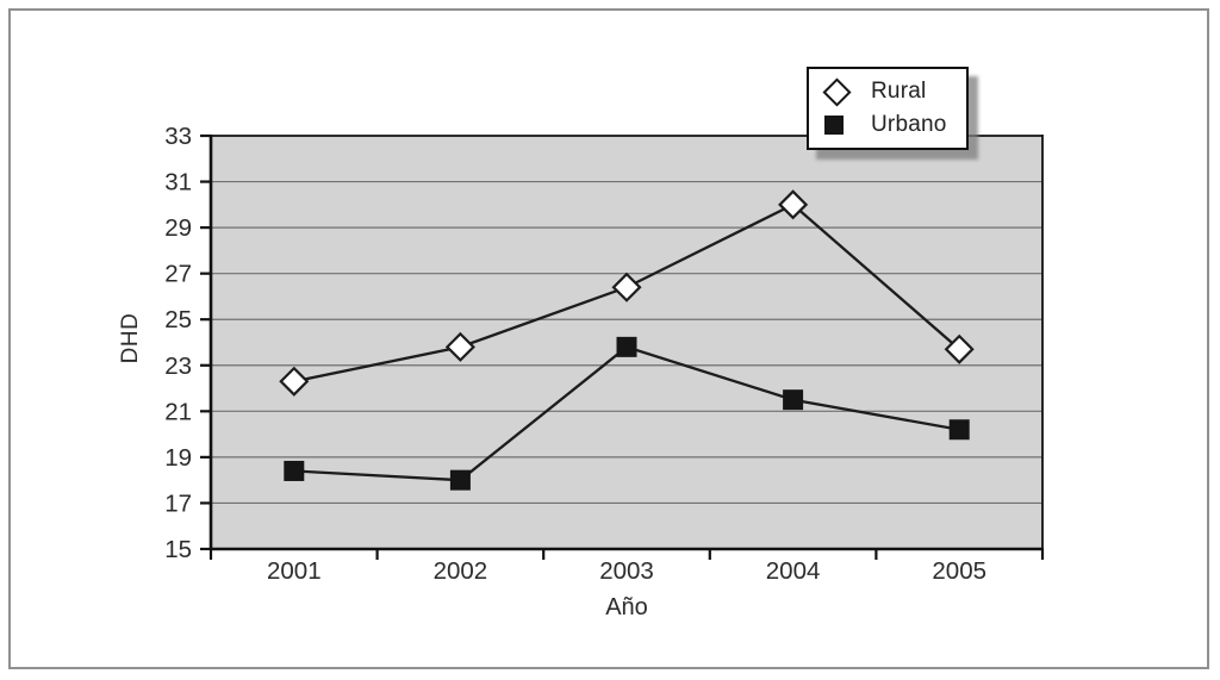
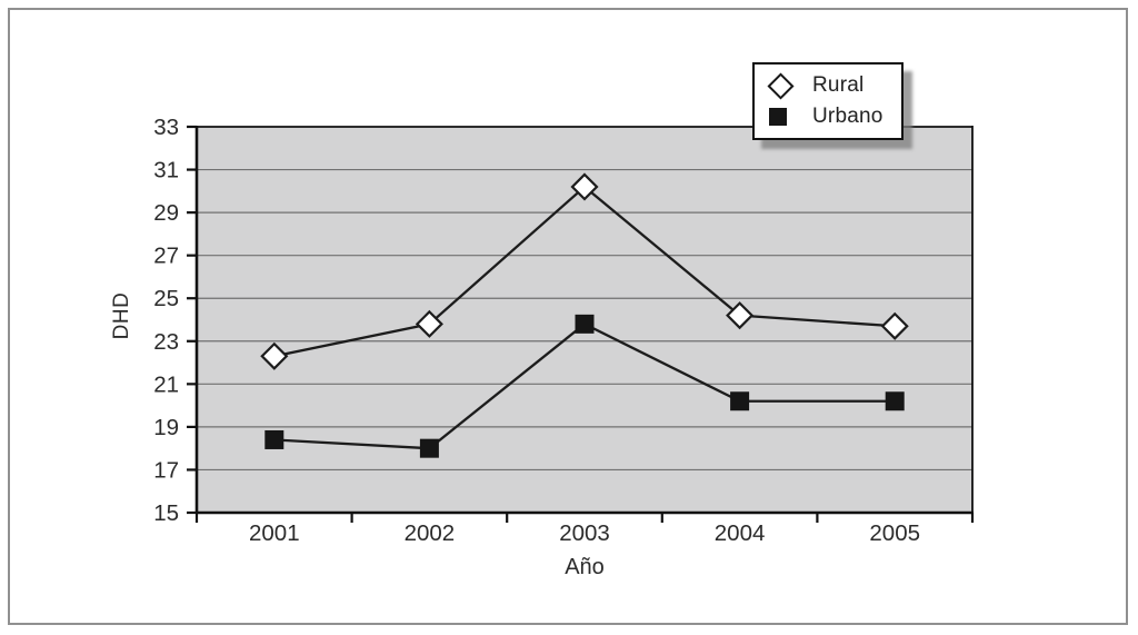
Rural/2003: 26.4 -> 30.2
Rural/2004: 30.0 -> 24.2
Urbano/2004: 21.5 -> 20.2
